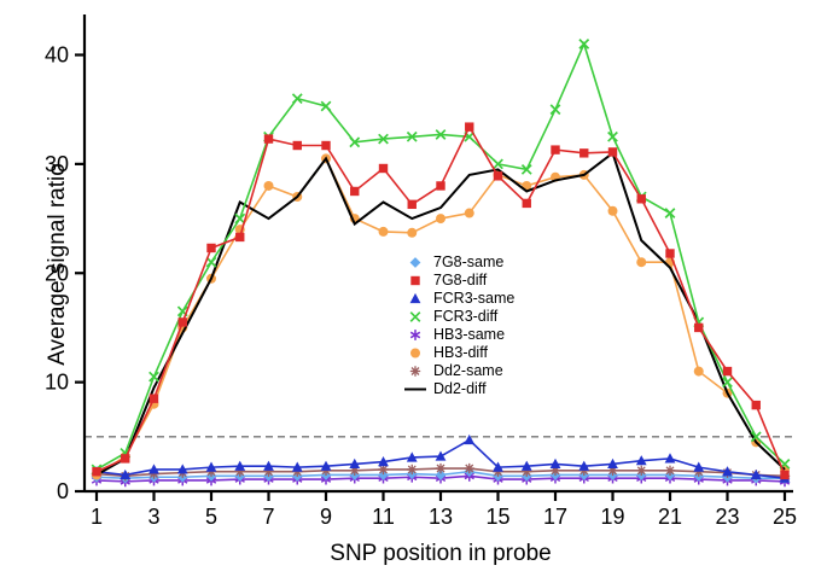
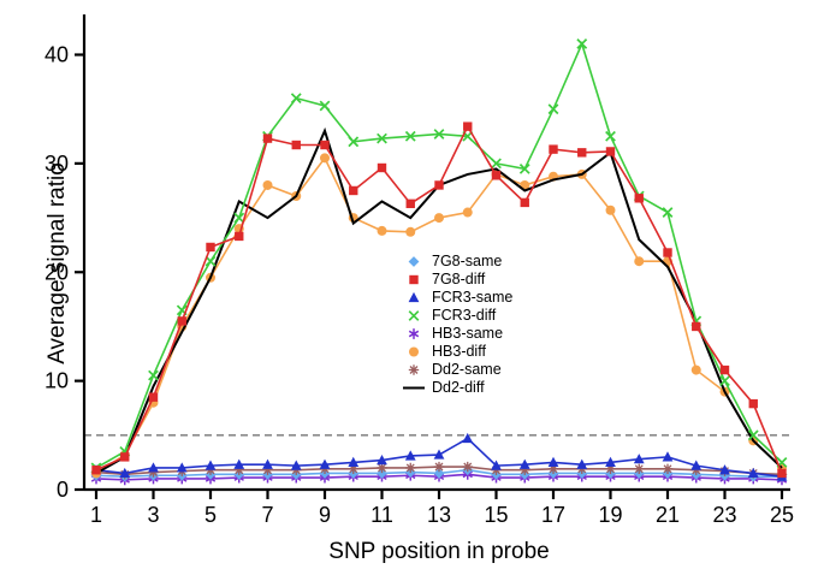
Dd2-diff/9: 30 -> 33
Dd2-diff/13: 26 -> 28
